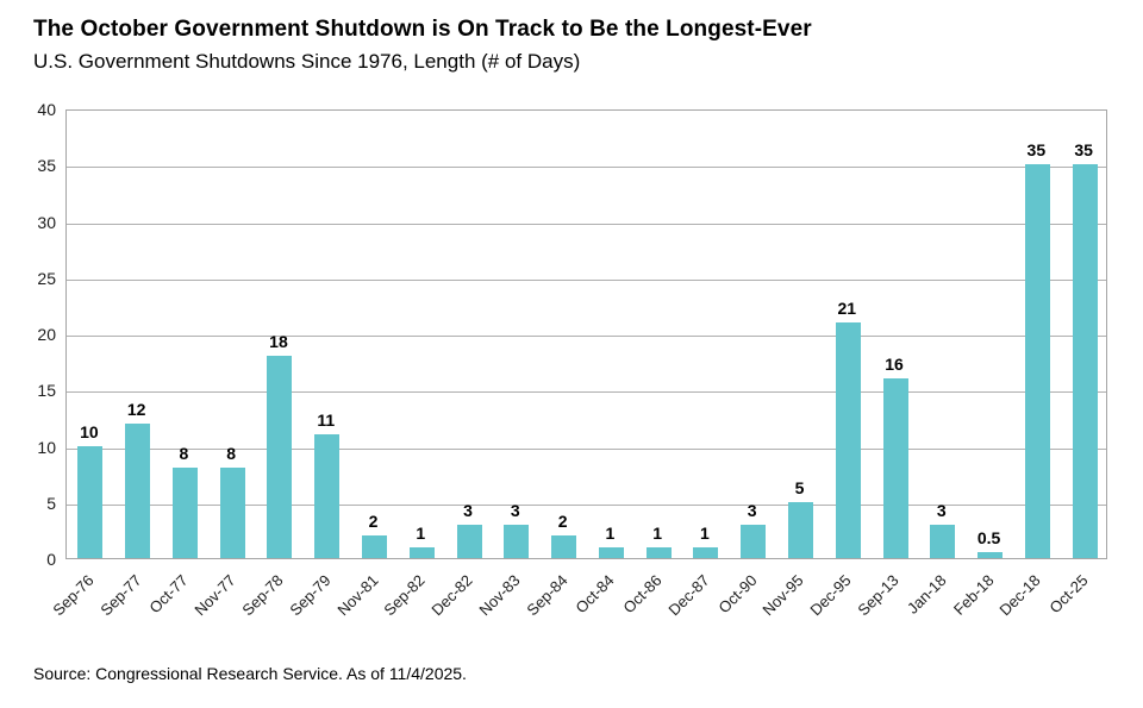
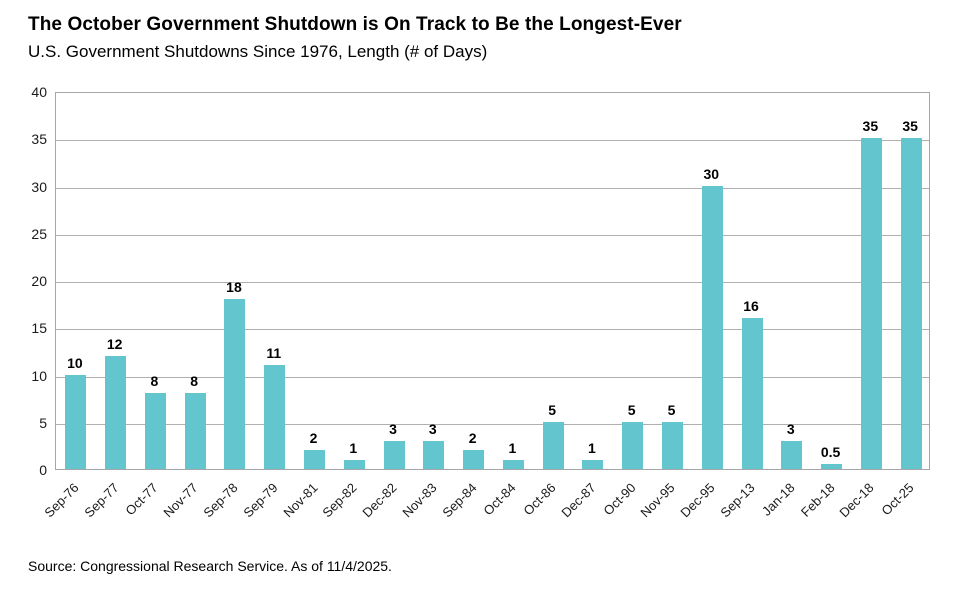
Oct-86: 1 -> 5
Oct-90: 3 -> 5
Dec-95: 21 -> 30
